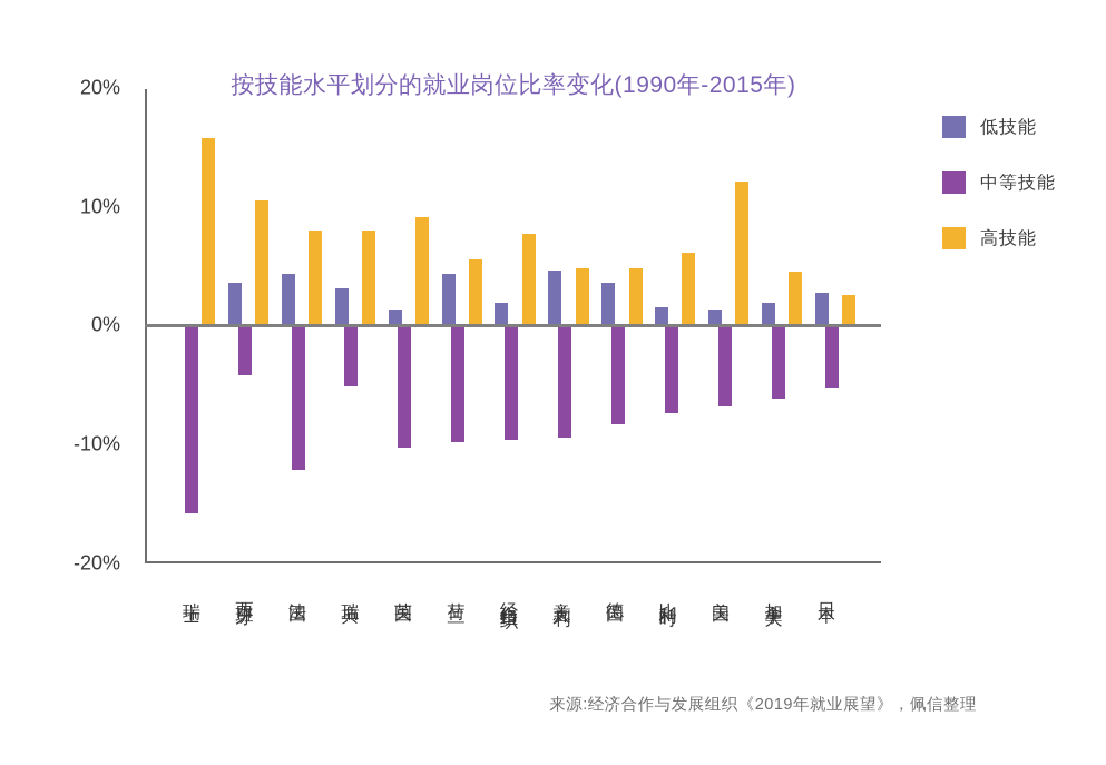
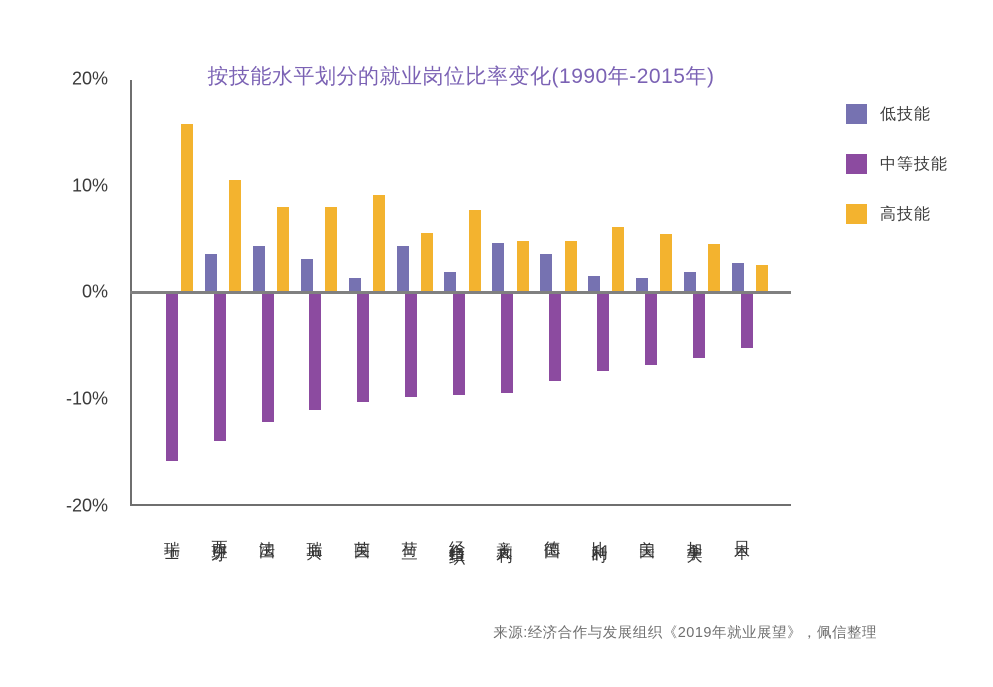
中等技能/西班牙: -4.2% -> -13.9%
中等技能/瑞典: -5.1% -> -11.0%
高技能/美国: 12.1% -> 5.5%
